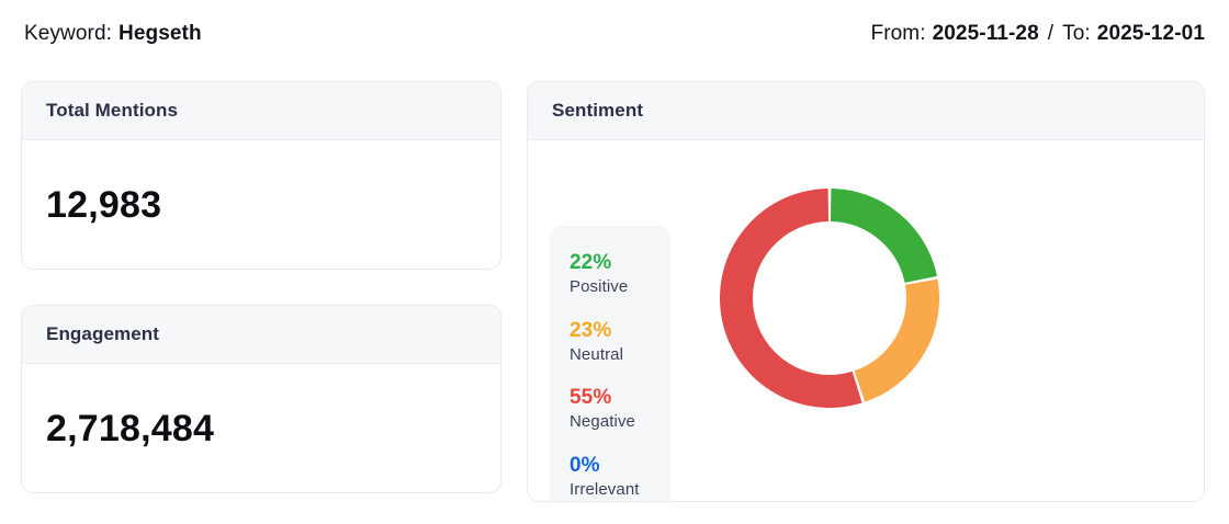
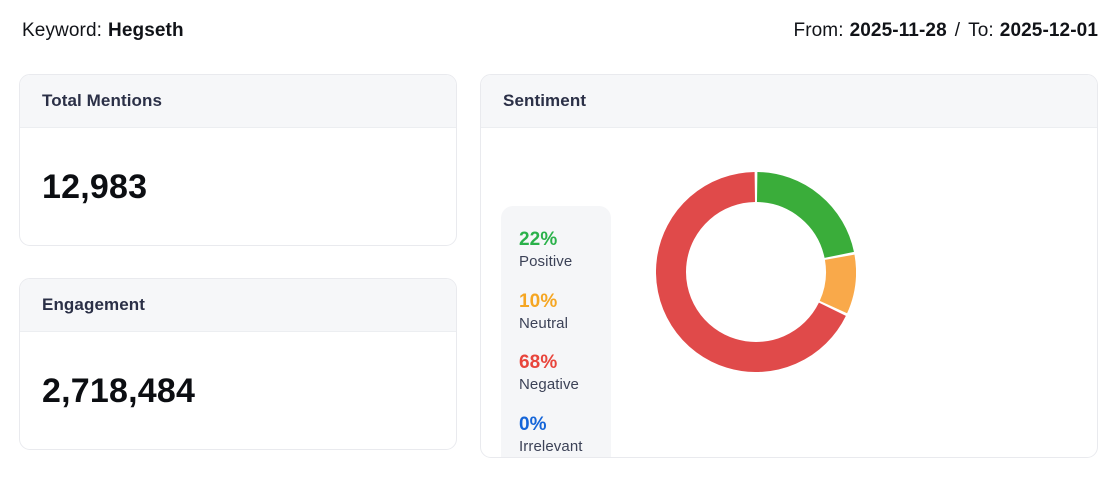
Neutral: 23% -> 10%
Negative: 55% -> 68%
